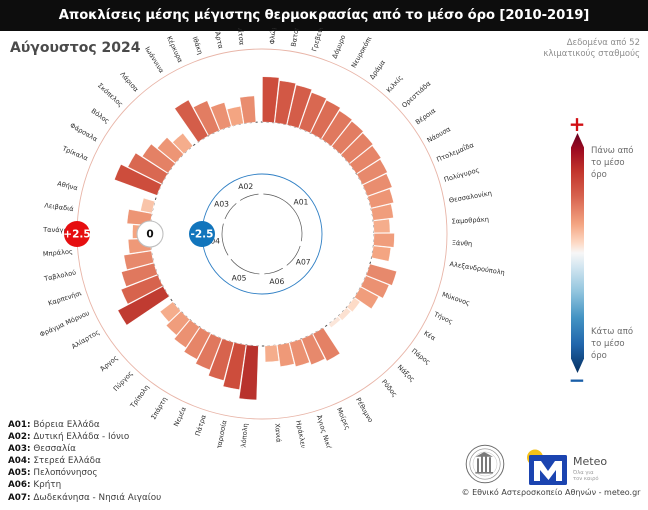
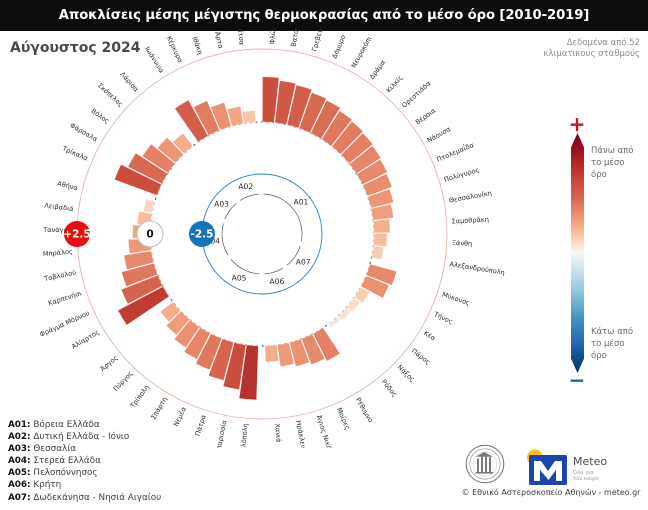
Ξάνθη: 0.7 -> 0.5
Αλεξανδρούπολη: 0.6 -> 0.3
Κέα: 0.7 -> 0.3
Λειβαδιά: 0.8 -> 0.5
Αθήνα: 0.4 -> 0.3
Ηγουμενίτσα: 0.9 -> 0.4
